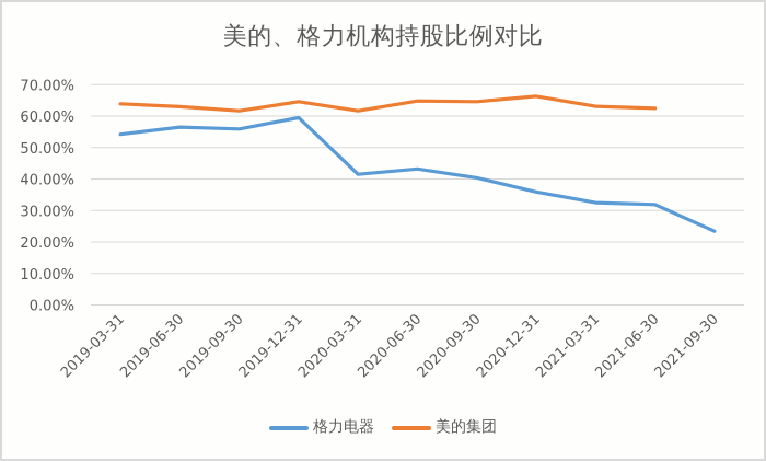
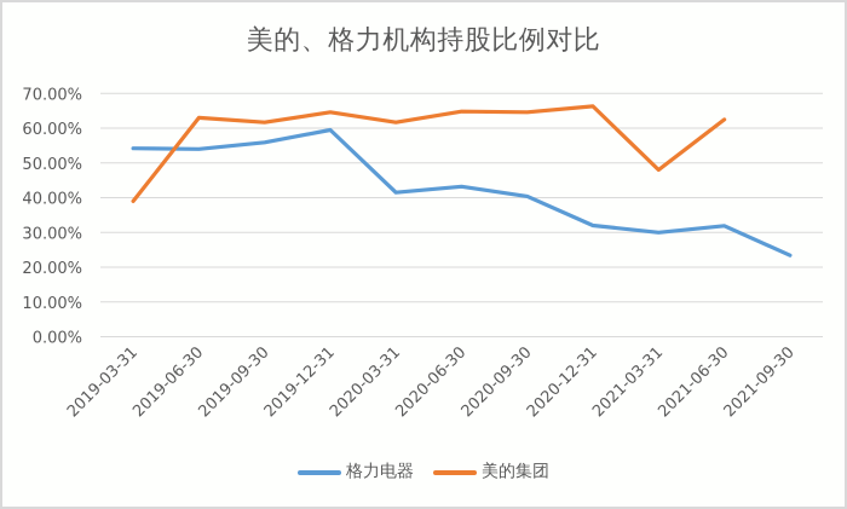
美的集团/2019-03-31: 64% -> 39%
格力电器/2019-06-30: 56% -> 54%
格力电器/2020-12-31: 36% -> 32%
格力电器/2021-03-31: 33% -> 30%
美的集团/2021-03-31: 63% -> 48%
